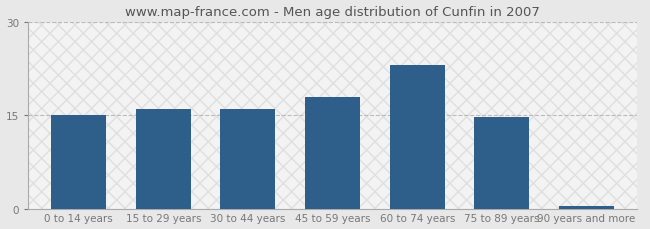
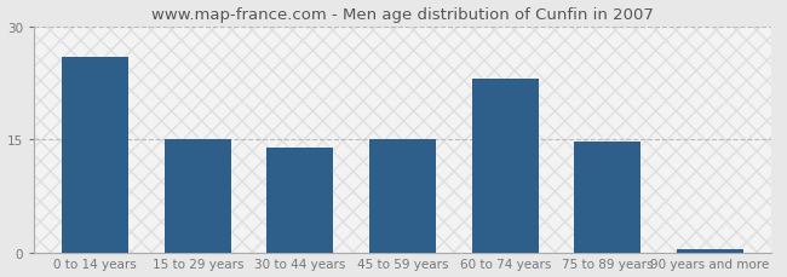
0 to 14 years: 15.0 -> 26.0
15 to 29 years: 16.0 -> 15.0
30 to 44 years: 16.0 -> 14.0
45 to 59 years: 18.0 -> 15.0
